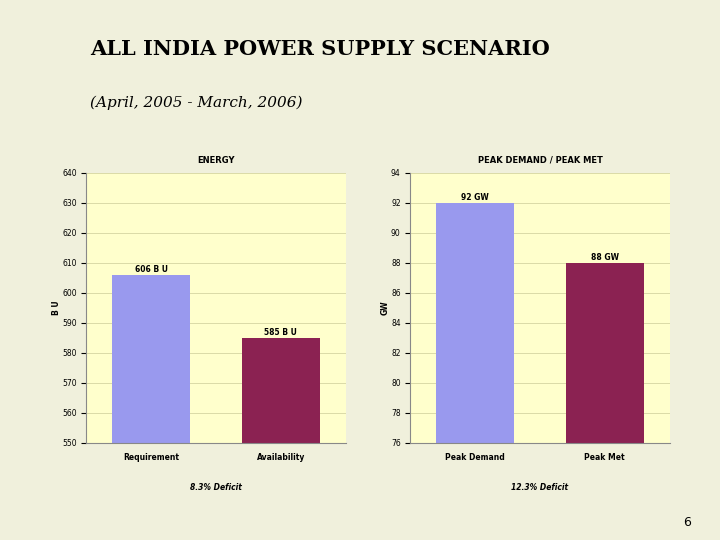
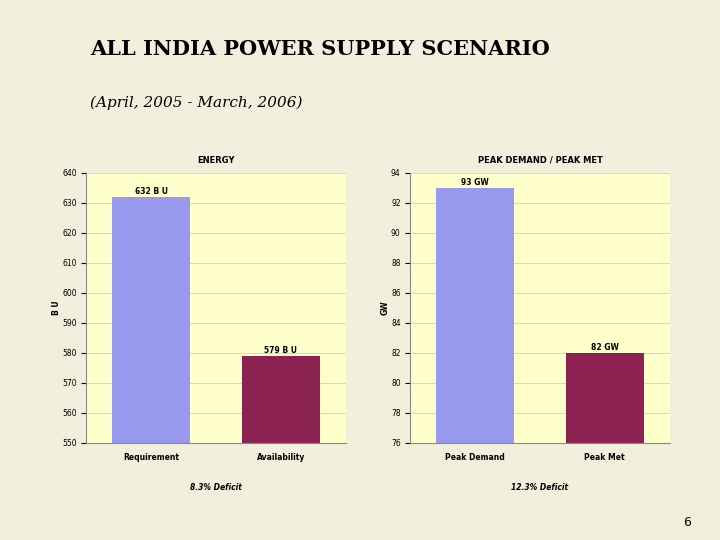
Requirement: 606 -> 632
Availability: 585 -> 579
Peak Demand: 92 -> 93
Peak Met: 88 -> 82
